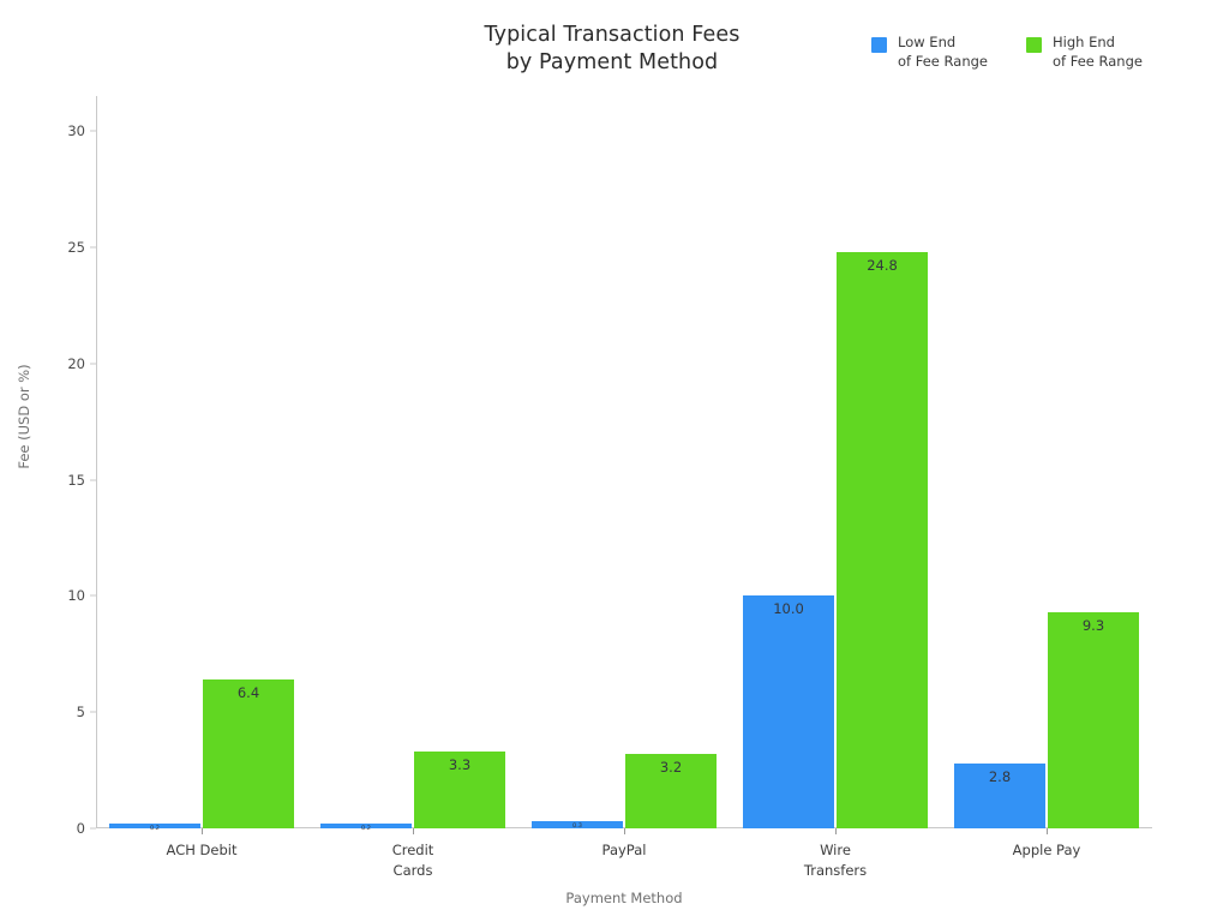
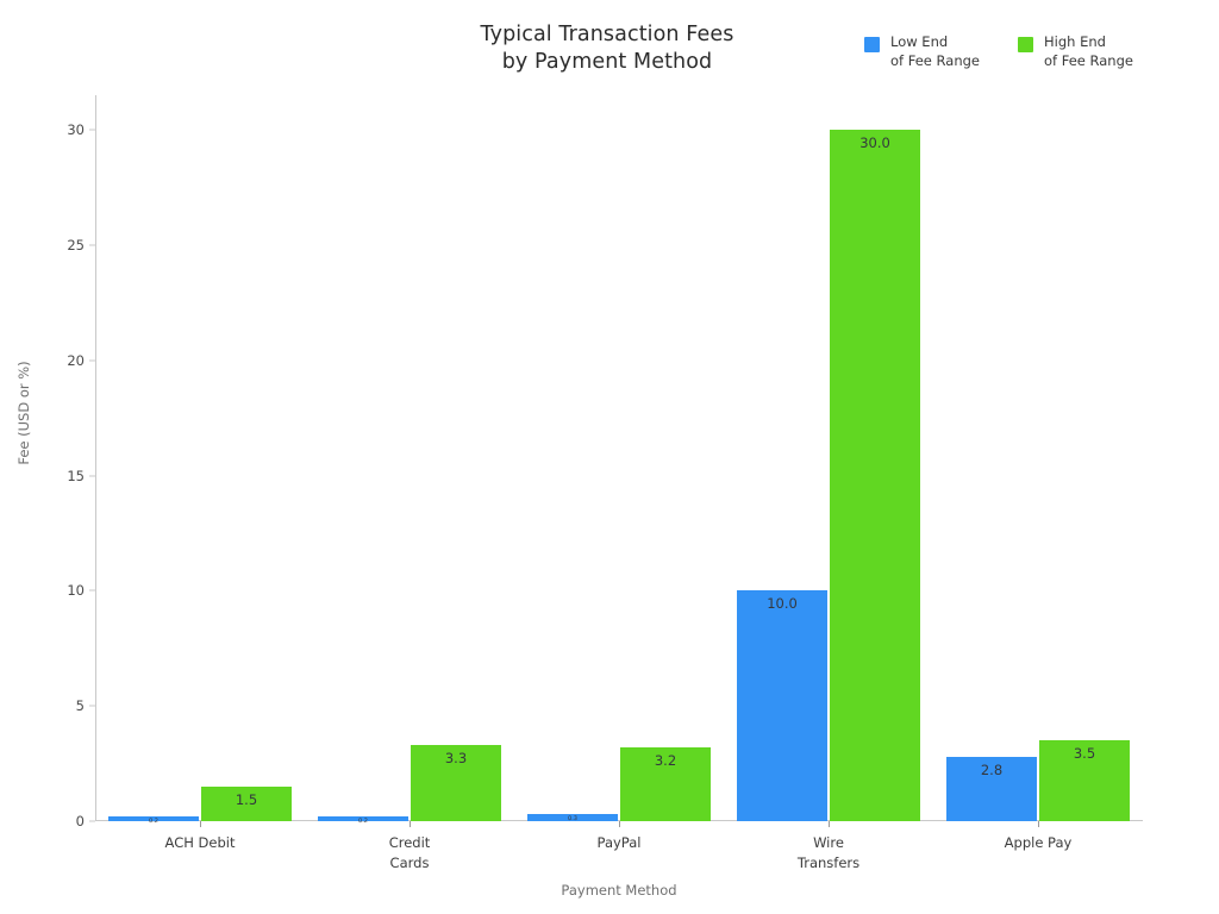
High End of Fee Range/ACH Debit: 6.4 -> 1.5
High End of Fee Range/Wire Transfers: 24.8 -> 30.0
High End of Fee Range/Apple Pay: 9.3 -> 3.5
